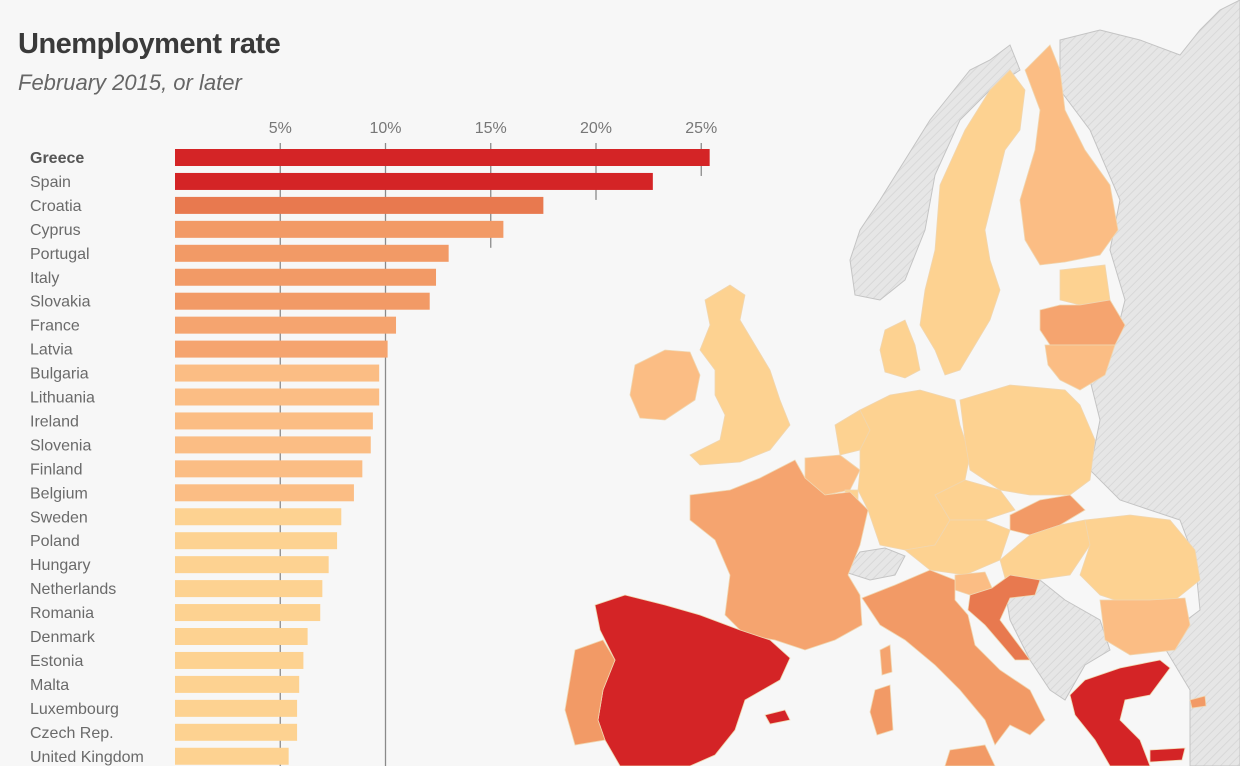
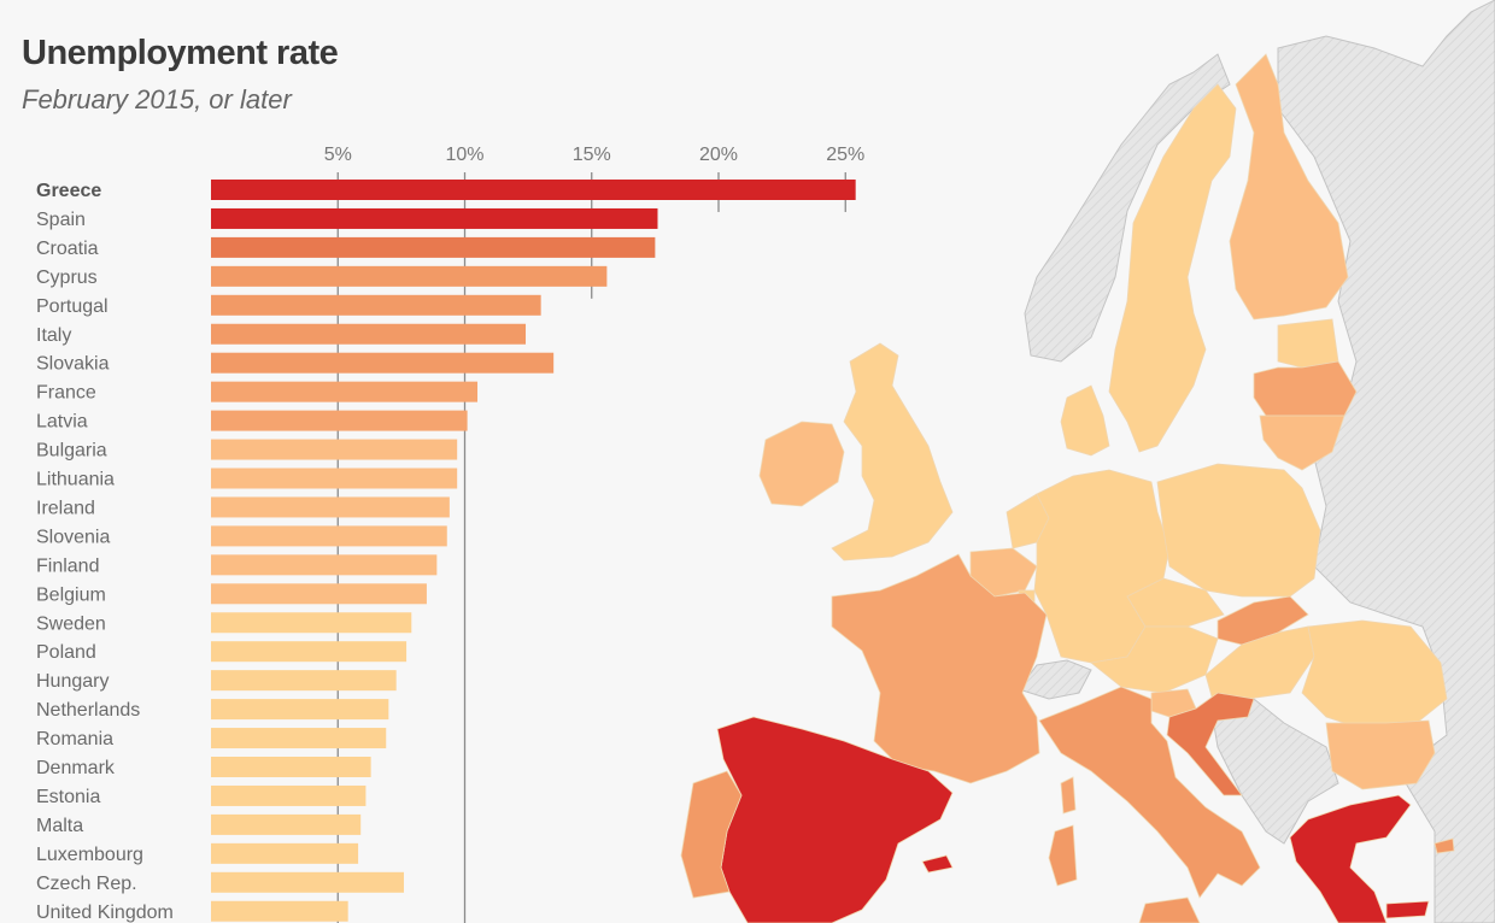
Spain: 22.7% -> 17.6%
Slovakia: 12.1% -> 13.5%
Czech Rep.: 5.8% -> 7.6%
